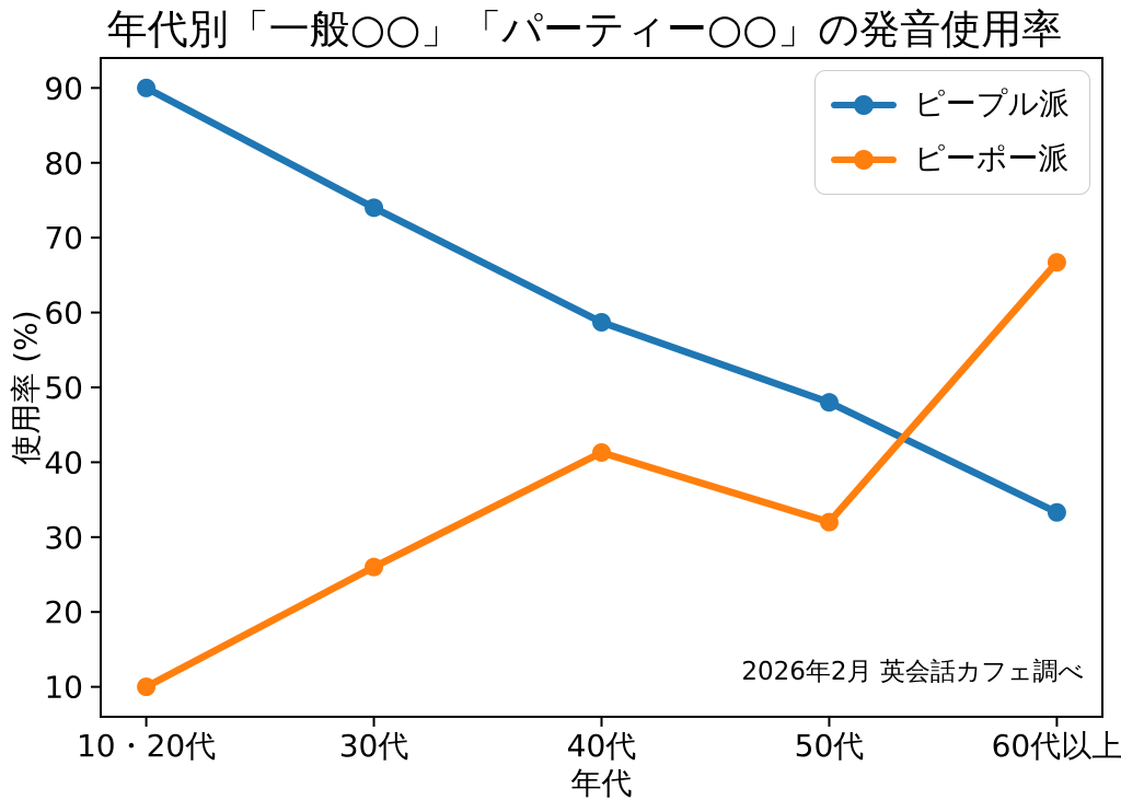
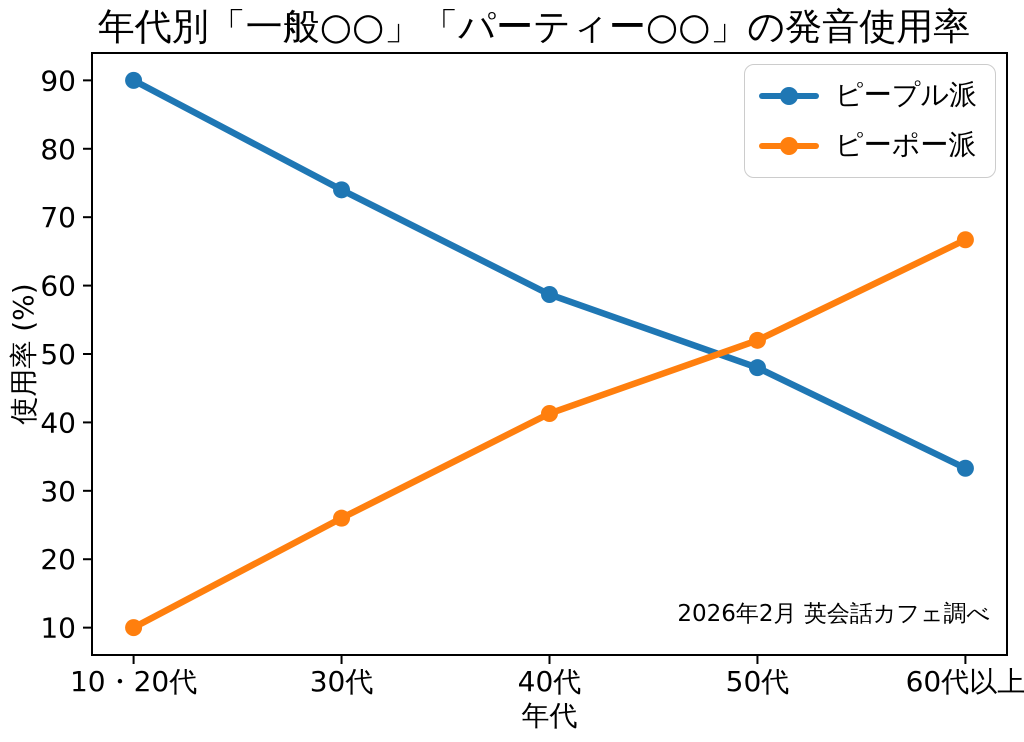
ピーポー派/50代: 32 -> 52
